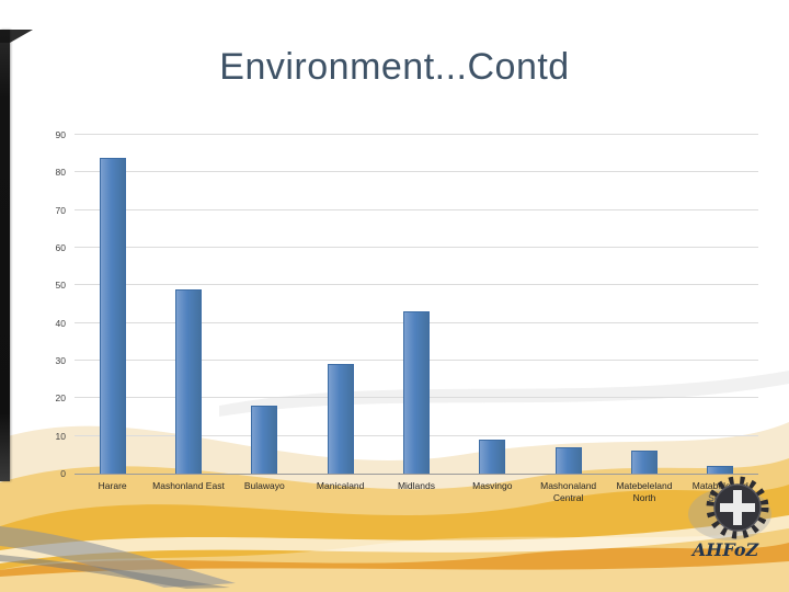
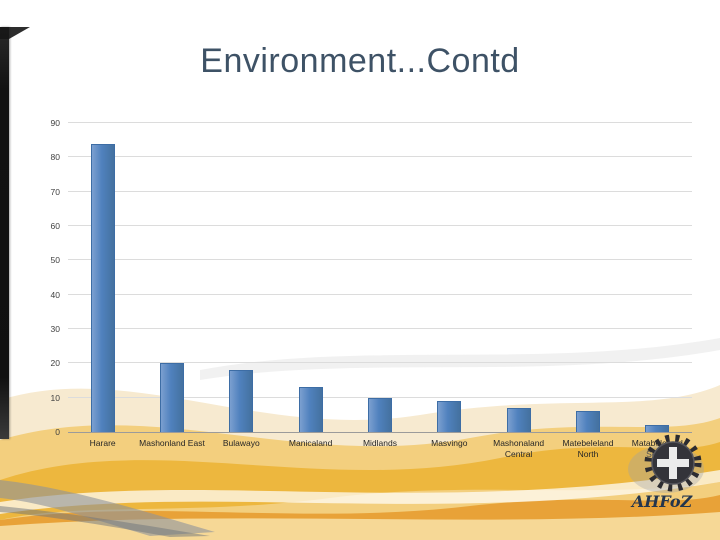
Mashonland East: 49 -> 20
Manicaland: 29 -> 13
Midlands: 43 -> 10
